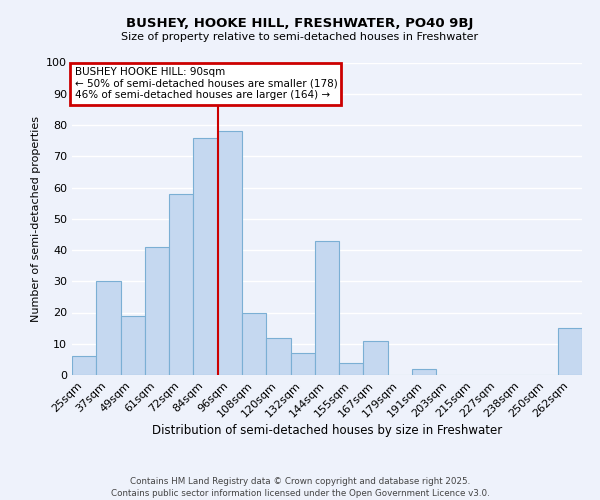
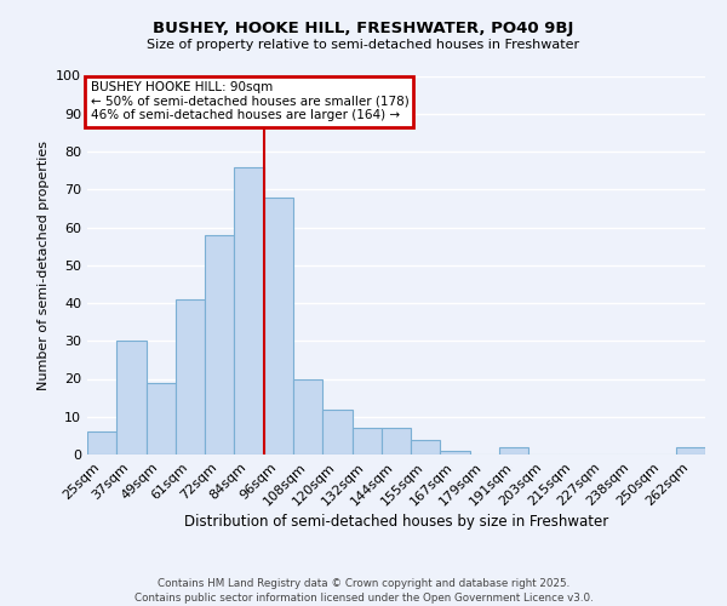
96sqm: 78 -> 68
144sqm: 43 -> 7
167sqm: 11 -> 1
262sqm: 15 -> 2
